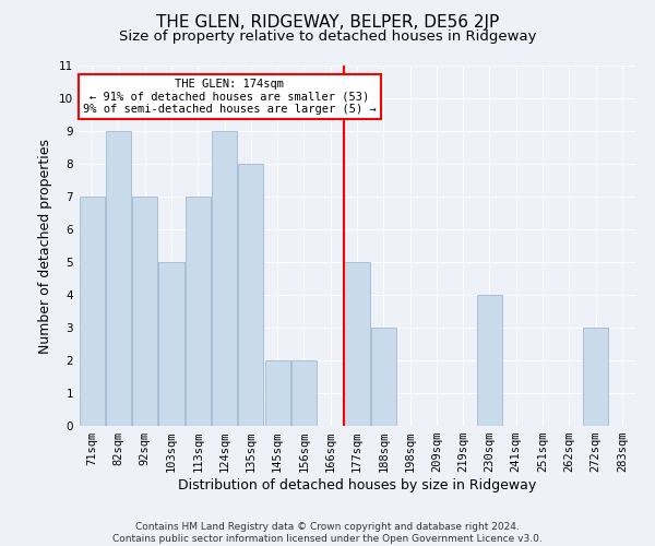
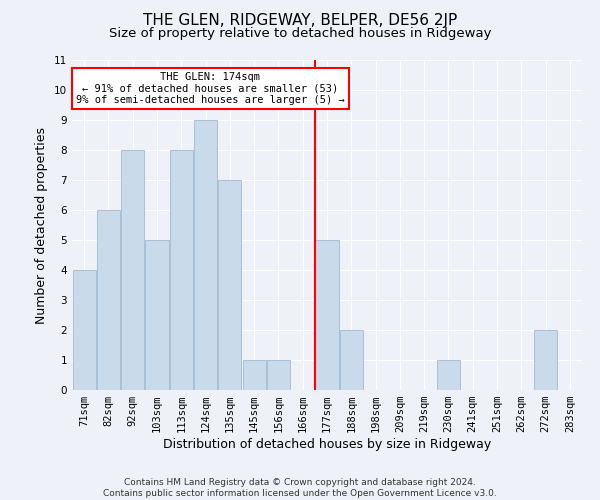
71sqm: 7 -> 4
82sqm: 9 -> 6
92sqm: 7 -> 8
113sqm: 7 -> 8
135sqm: 8 -> 7
145sqm: 2 -> 1
156sqm: 2 -> 1
188sqm: 3 -> 2
230sqm: 4 -> 1
272sqm: 3 -> 2
